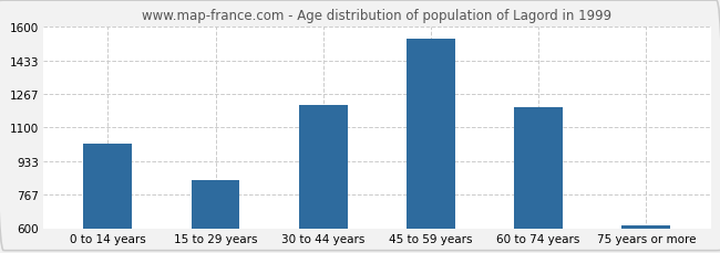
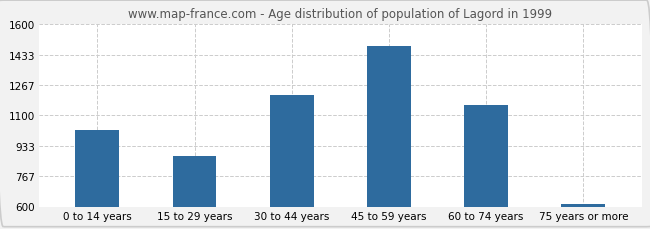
15 to 29 years: 840 -> 880
45 to 59 years: 1540 -> 1480
60 to 74 years: 1200 -> 1160
